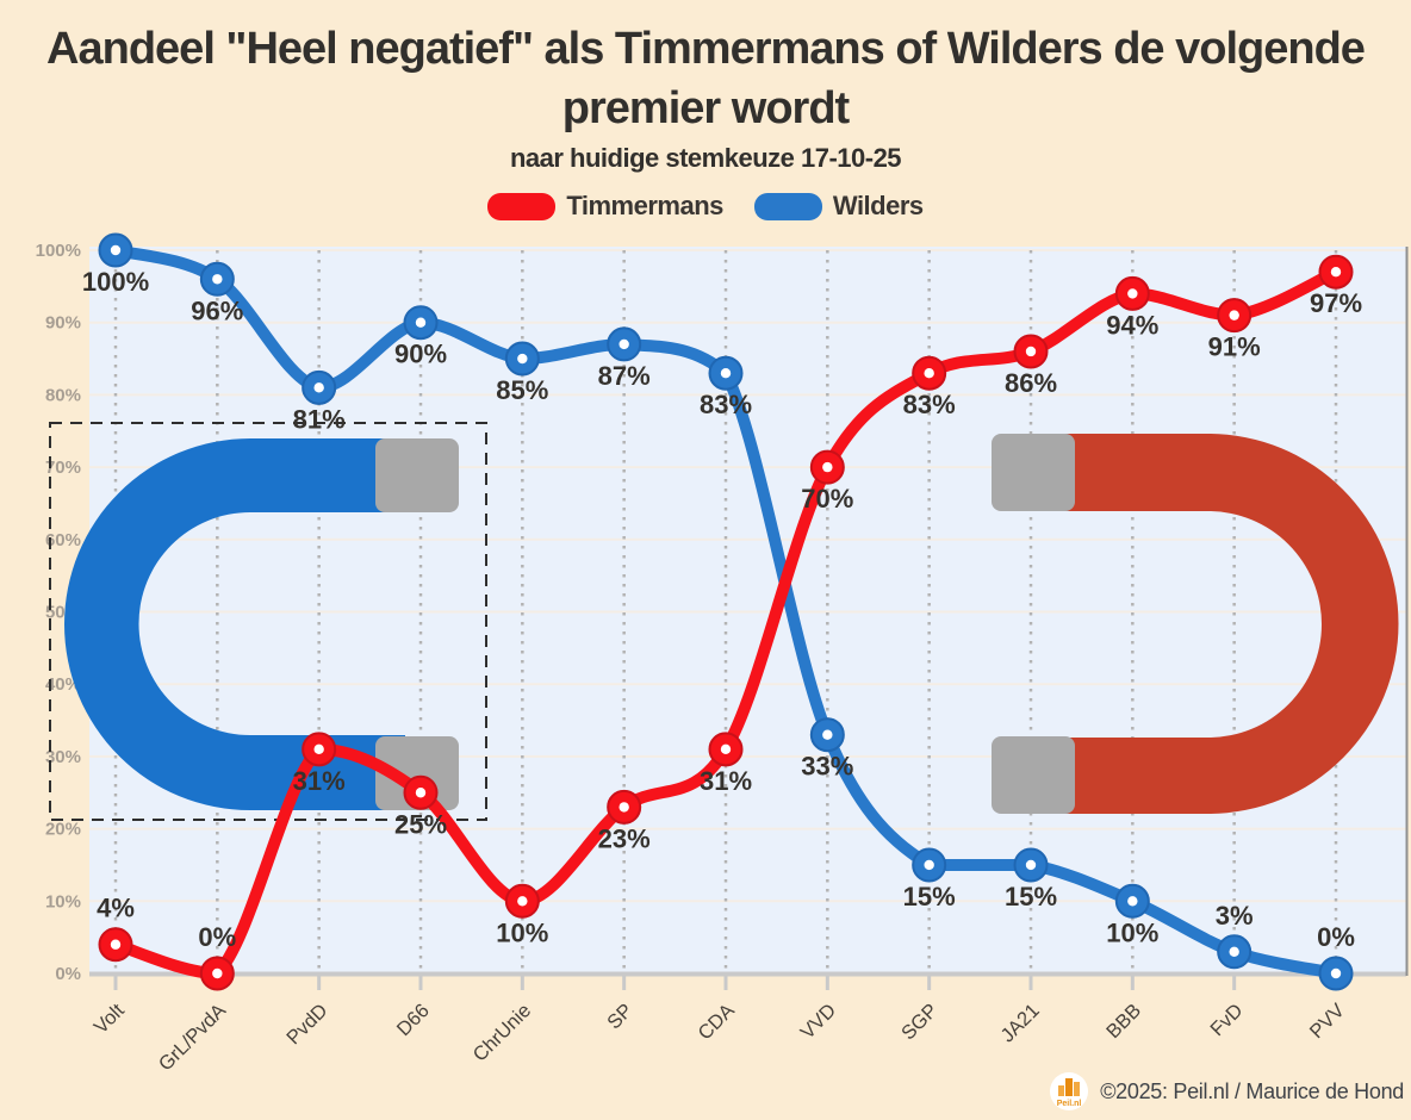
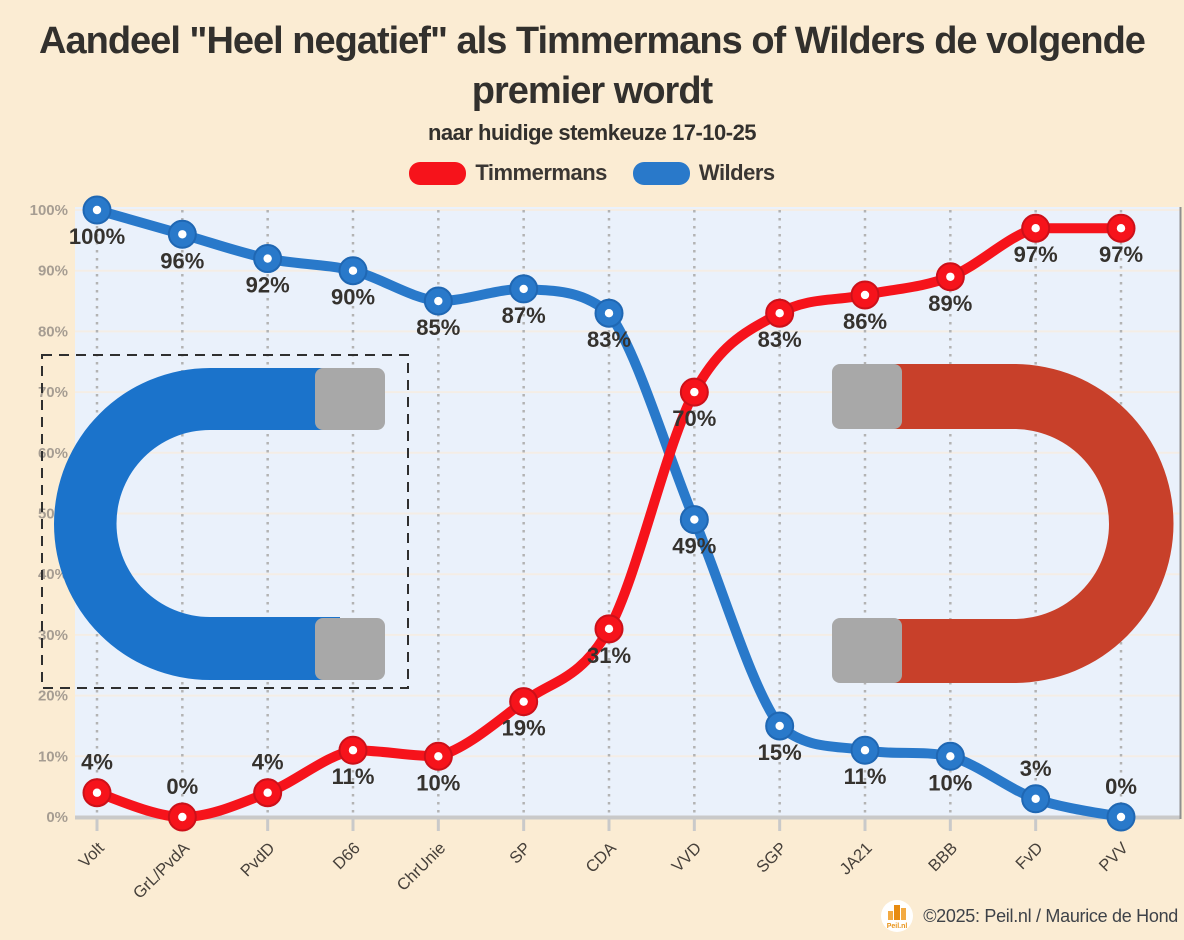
Wilders/PvdD: 81% -> 92%
Timmermans/PvdD: 31% -> 4%
Timmermans/D66: 25% -> 11%
Timmermans/SP: 23% -> 19%
Wilders/VVD: 33% -> 49%
Wilders/JA21: 15% -> 11%
Timmermans/BBB: 94% -> 89%
Timmermans/FvD: 91% -> 97%
